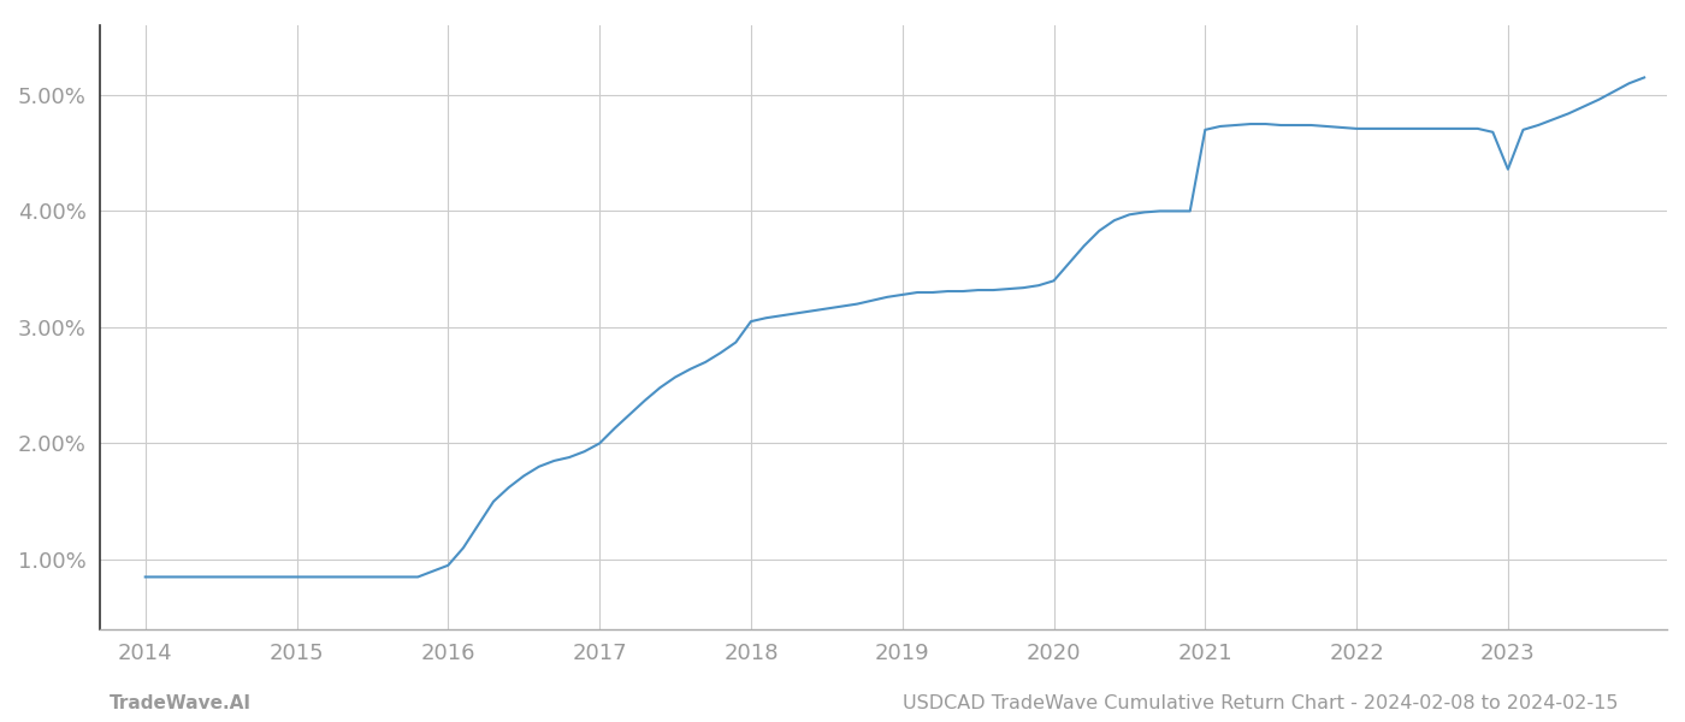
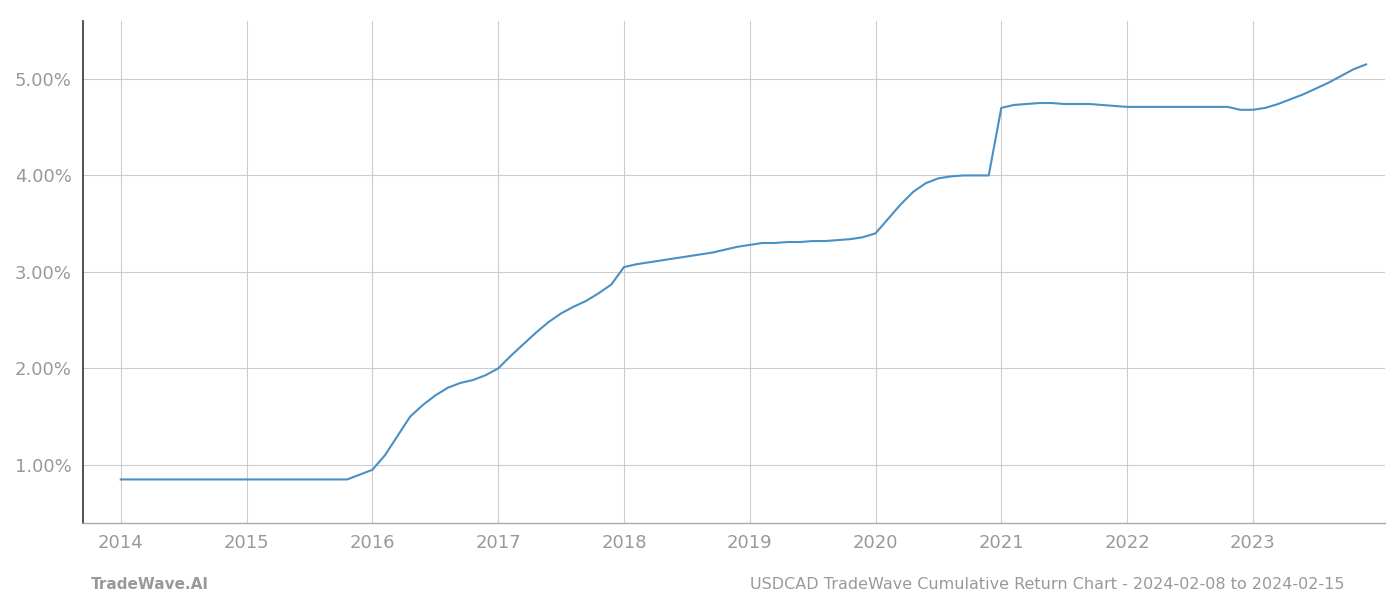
2023: 4.36% -> 4.68%
